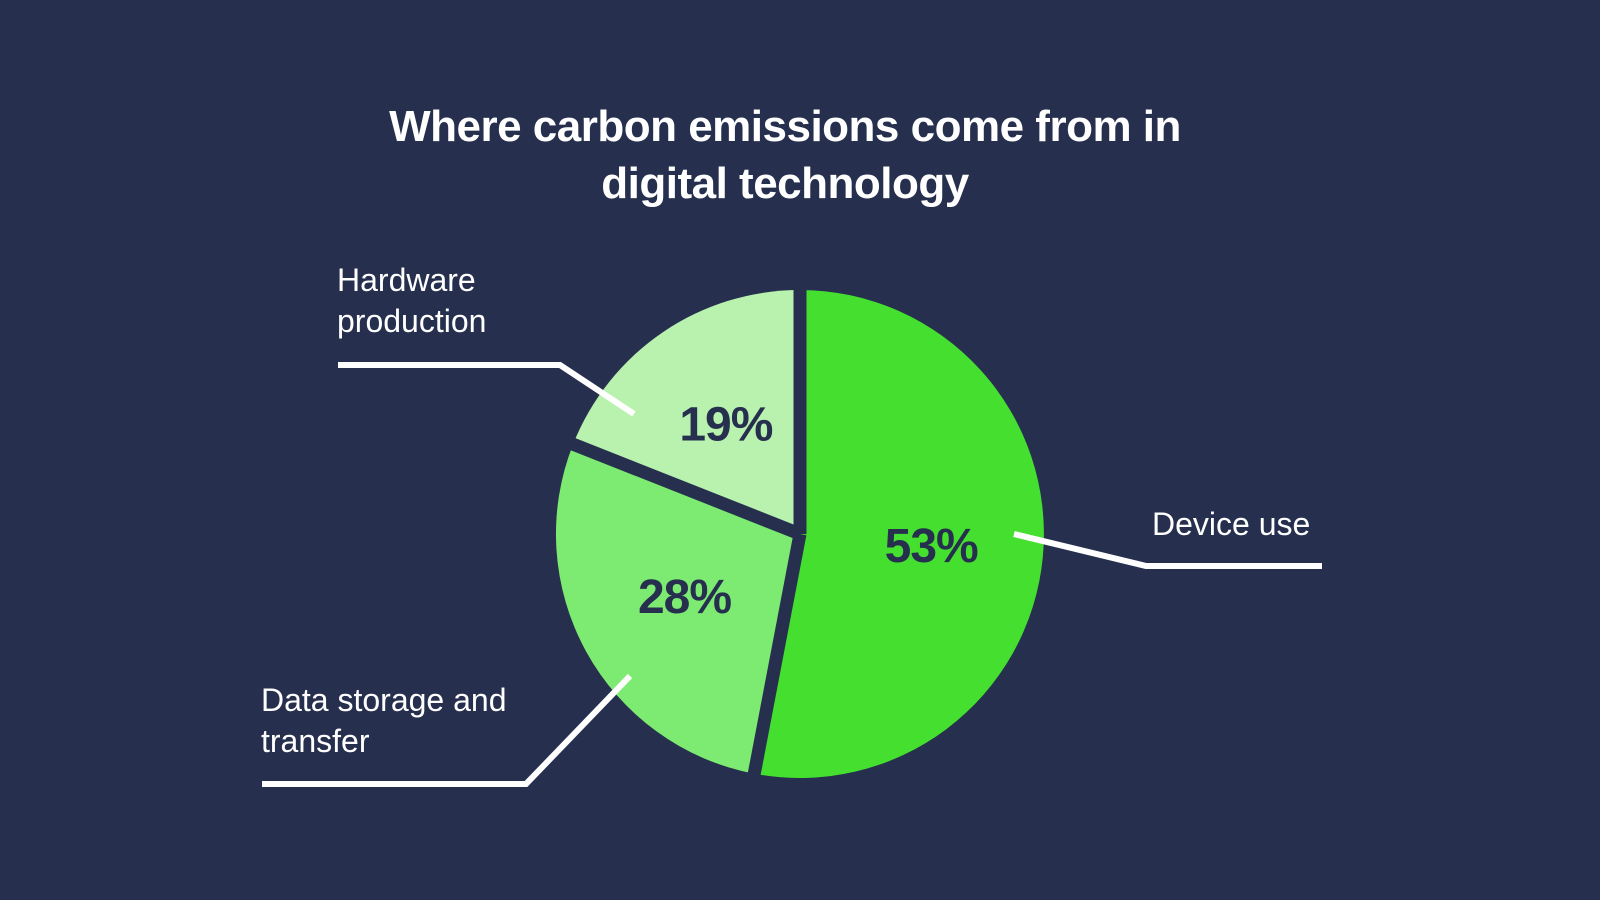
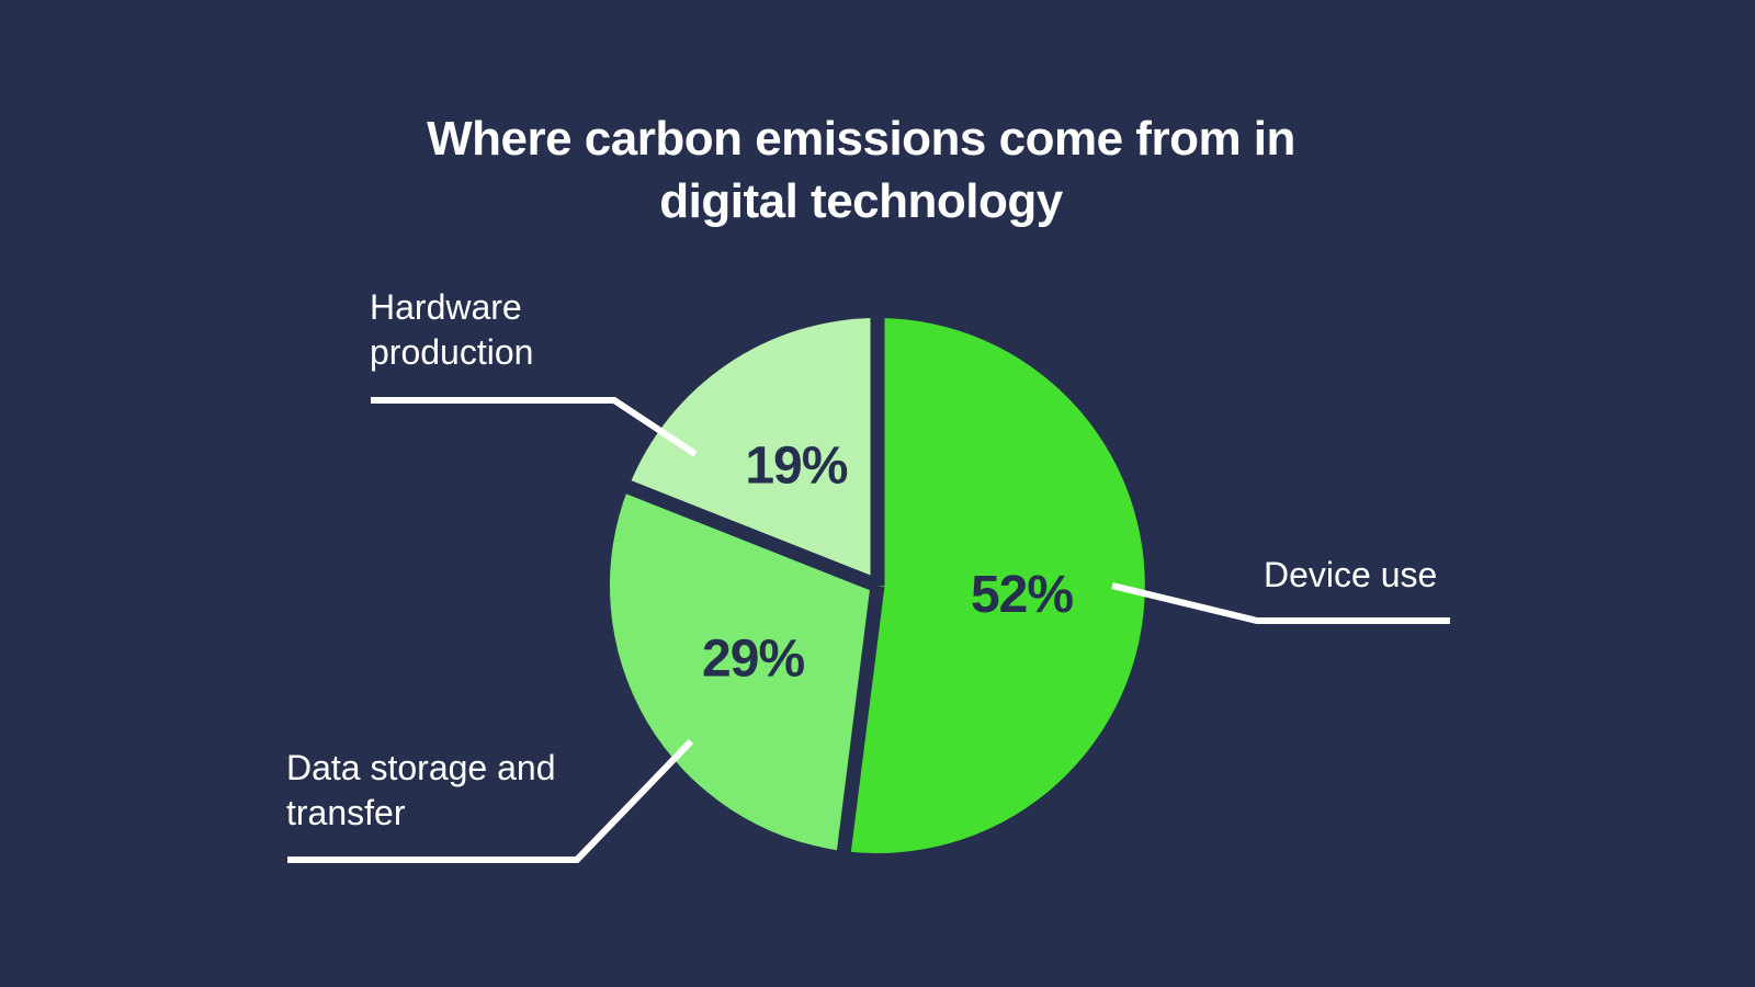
Device use: 53% -> 52%
Data storage and transfer: 28% -> 29%
